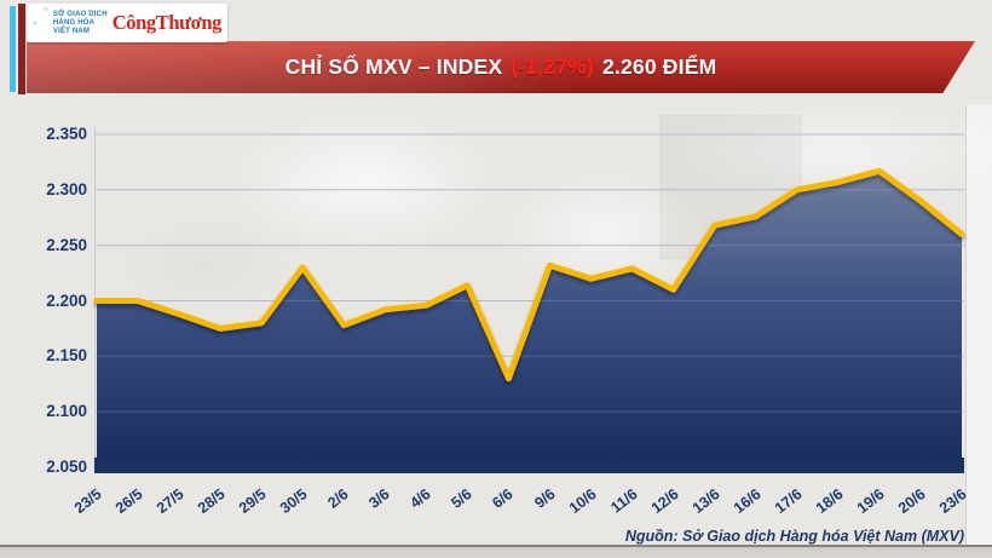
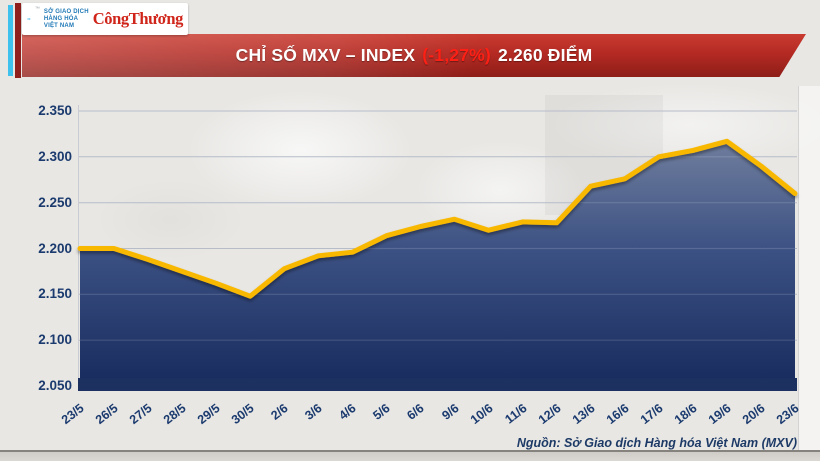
29/5: 2180 -> 2160
30/5: 2230 -> 2150
6/6: 2130 -> 2220
12/6: 2210 -> 2230
